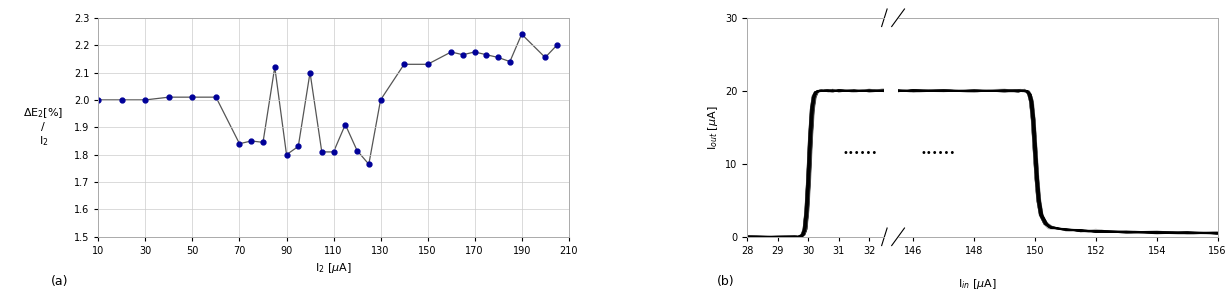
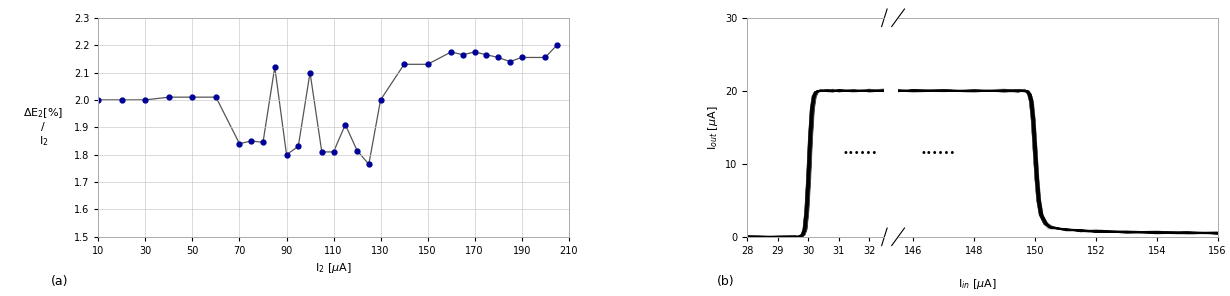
190: 2.240 -> 2.155
